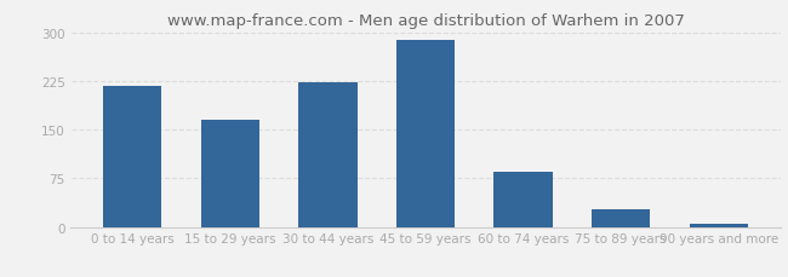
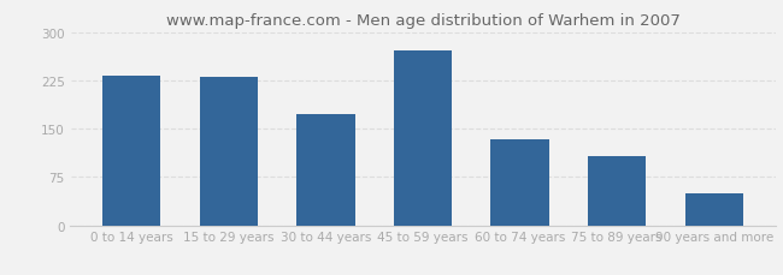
0 to 14 years: 218 -> 232
15 to 29 years: 165 -> 230
30 to 44 years: 222 -> 172
45 to 59 years: 289 -> 272
60 to 74 years: 85 -> 134
75 to 89 years: 28 -> 108
90 years and more: 4 -> 50
